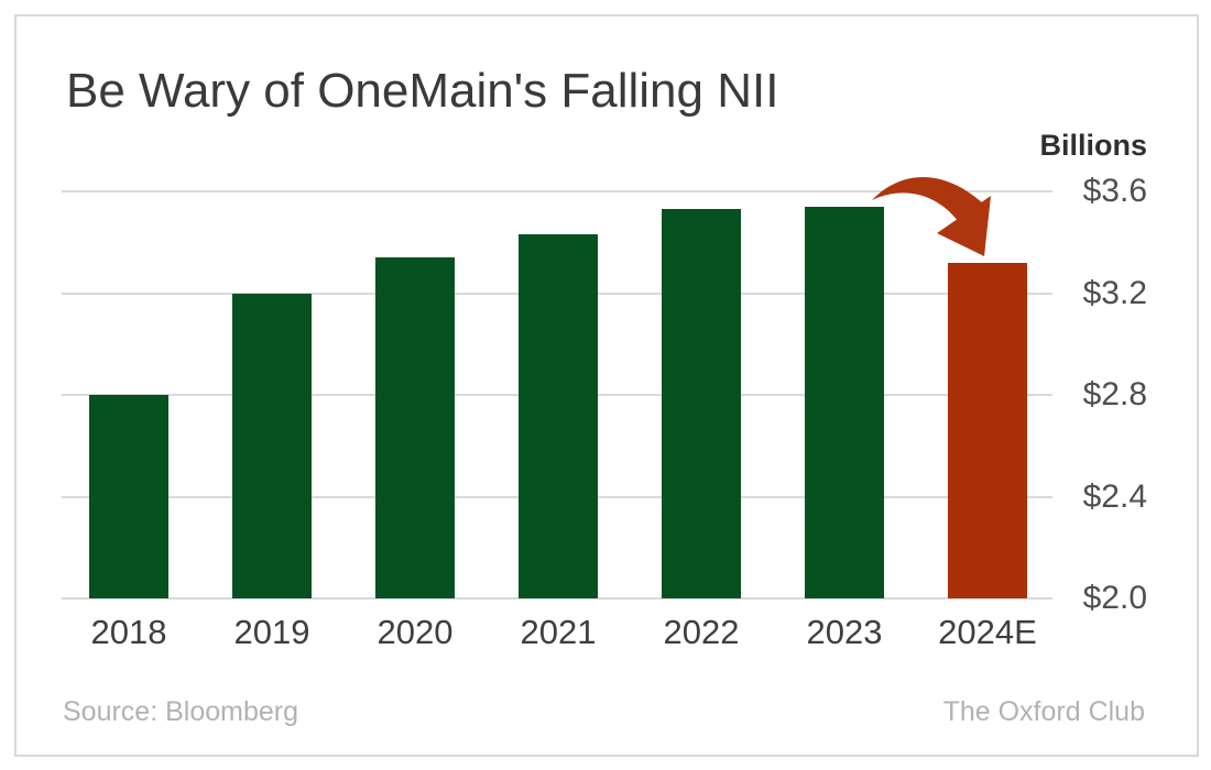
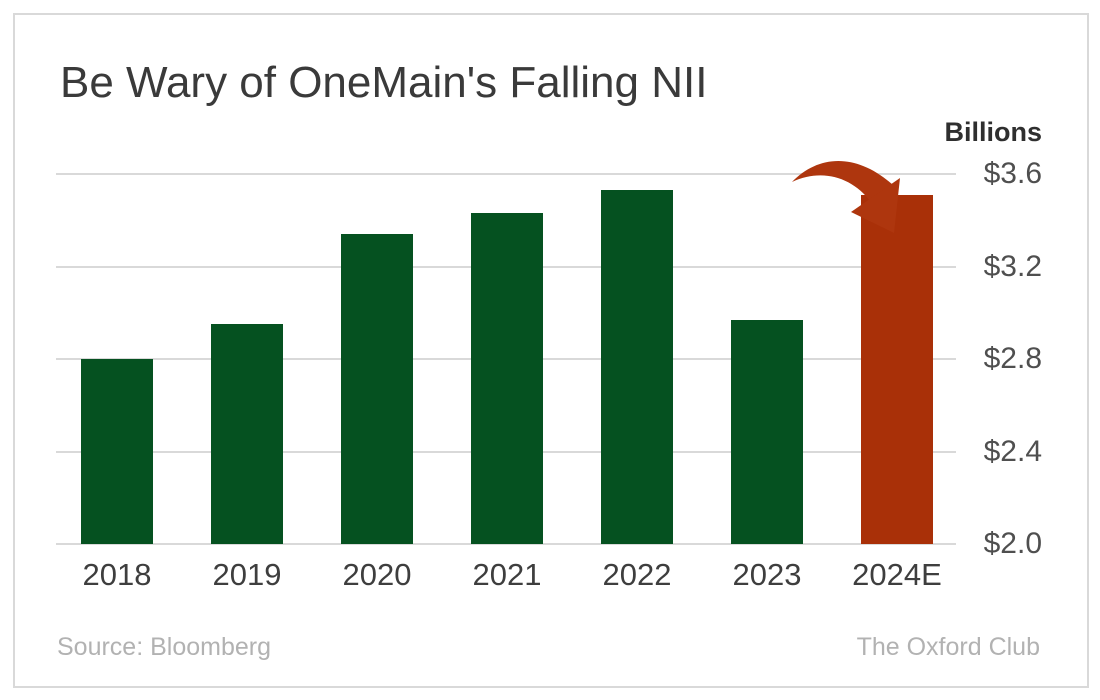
2019: $3.20 -> $2.95
2023: $3.54 -> $2.97
2024E: $3.32 -> $3.51
